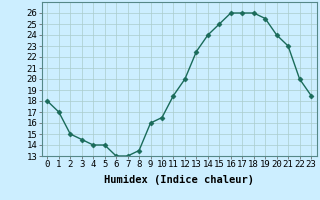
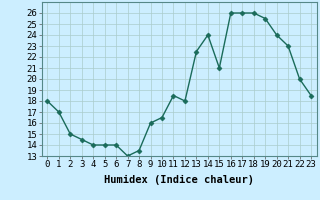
6: 13.0 -> 14.0
12: 20.0 -> 18.0
15: 25.0 -> 21.0
